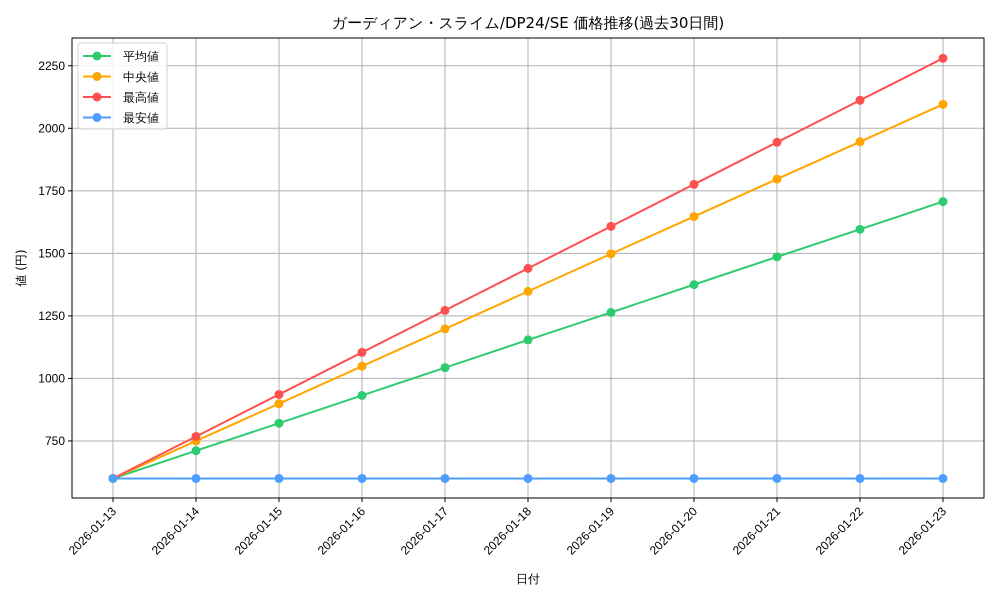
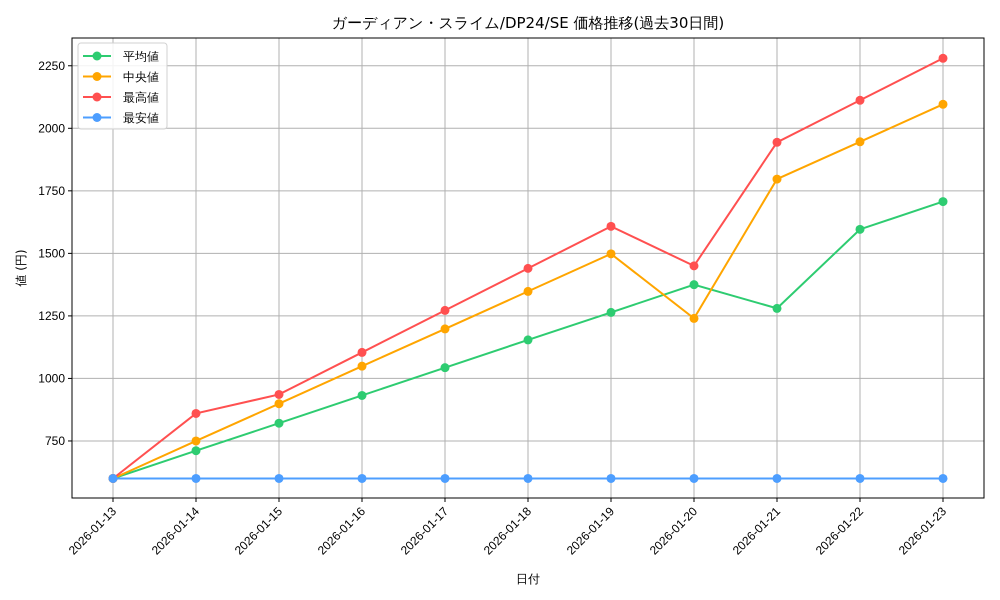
最高値/2026-01-14: 770 -> 860
中央値/2026-01-20: 1650 -> 1240
最高値/2026-01-20: 1780 -> 1450
平均値/2026-01-21: 1490 -> 1280
